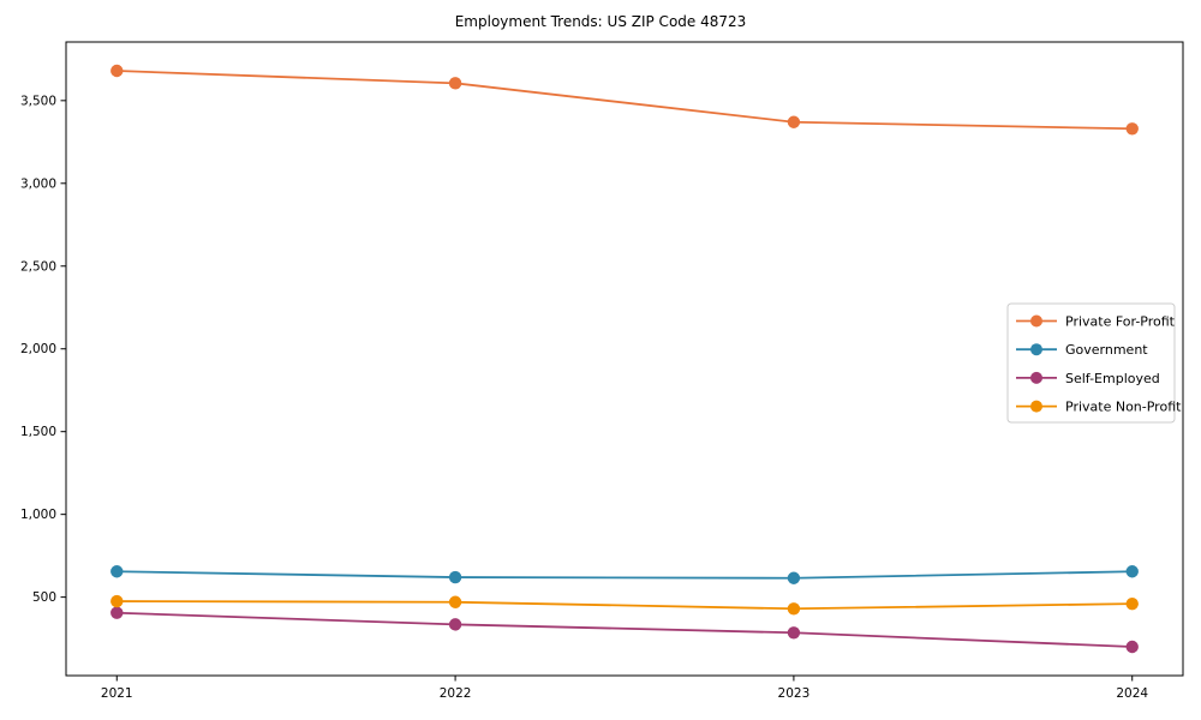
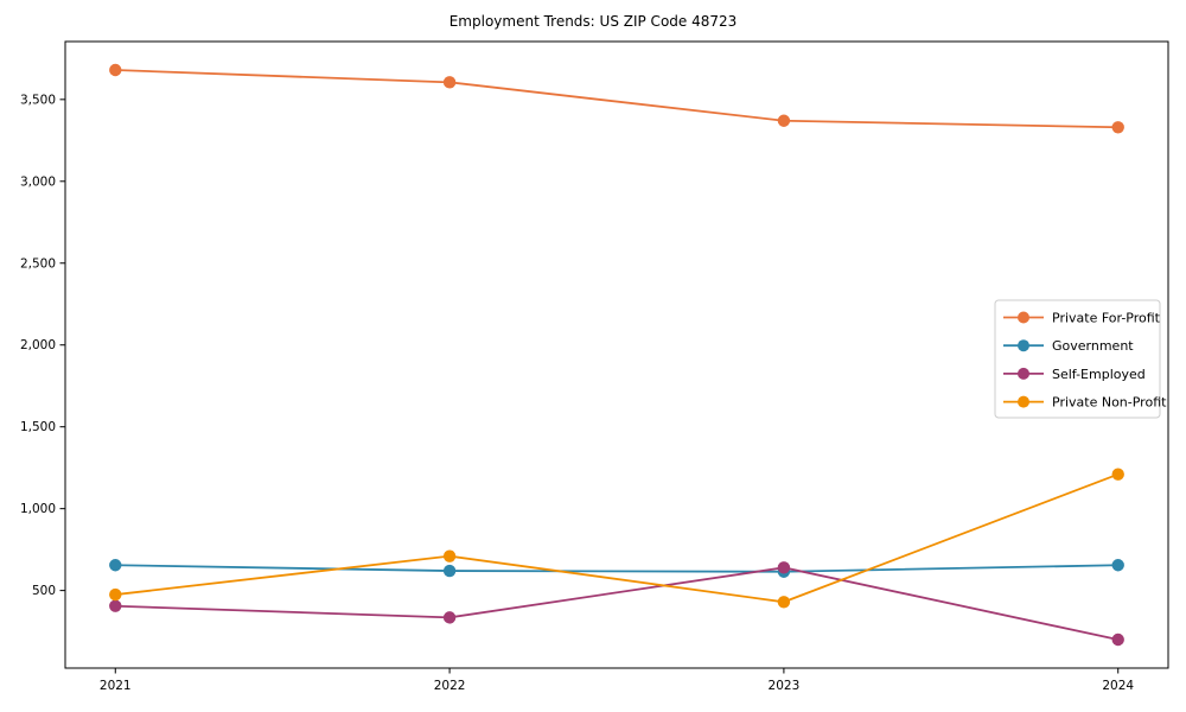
Private Non-Profit/2022: 470 -> 710
Self-Employed/2023: 280 -> 640
Private Non-Profit/2024: 460 -> 1210
